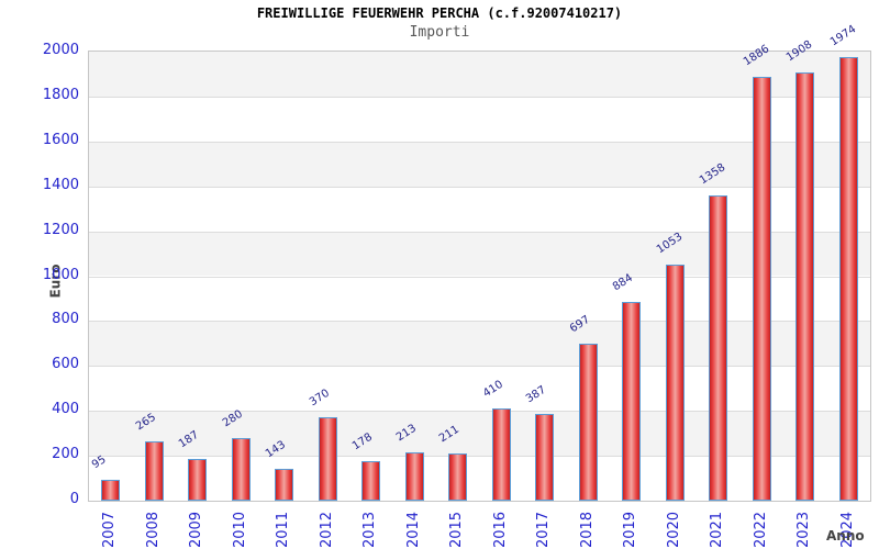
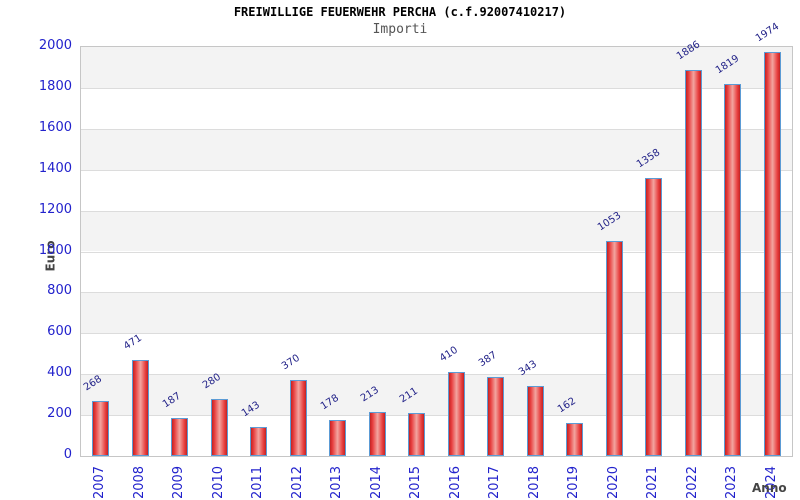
2007: 95 -> 268
2008: 265 -> 471
2018: 697 -> 343
2019: 884 -> 162
2023: 1908 -> 1819
